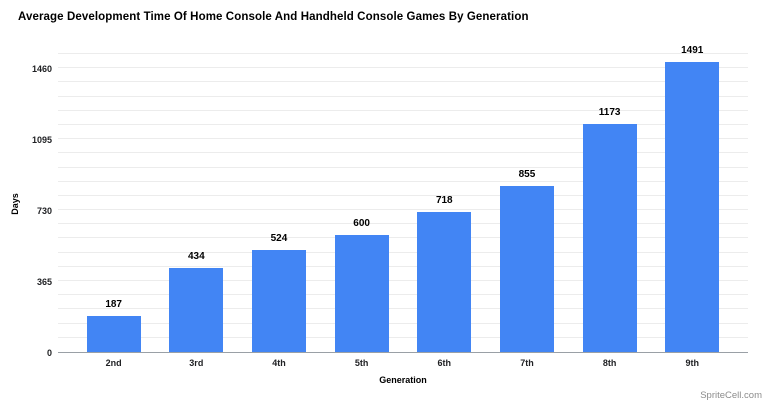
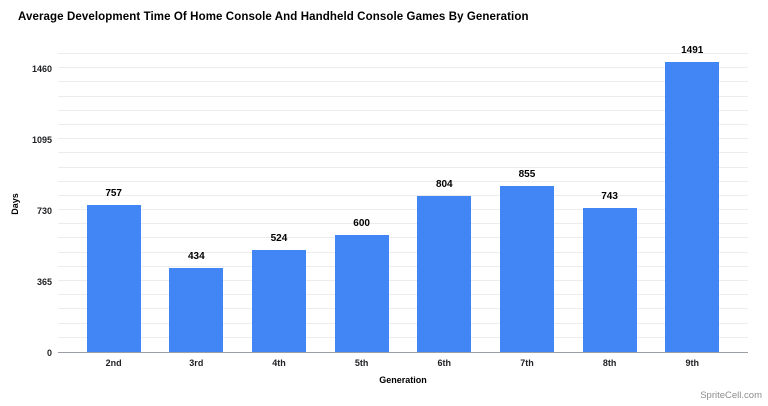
2nd: 187 -> 757
6th: 718 -> 804
8th: 1173 -> 743
